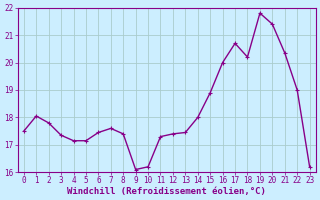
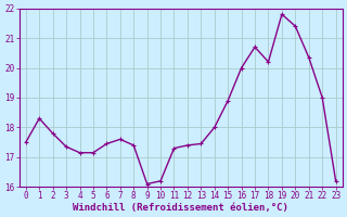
1: 18.05 -> 18.30
